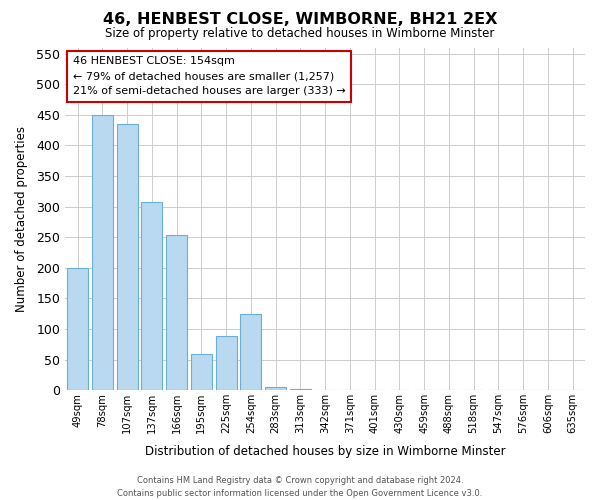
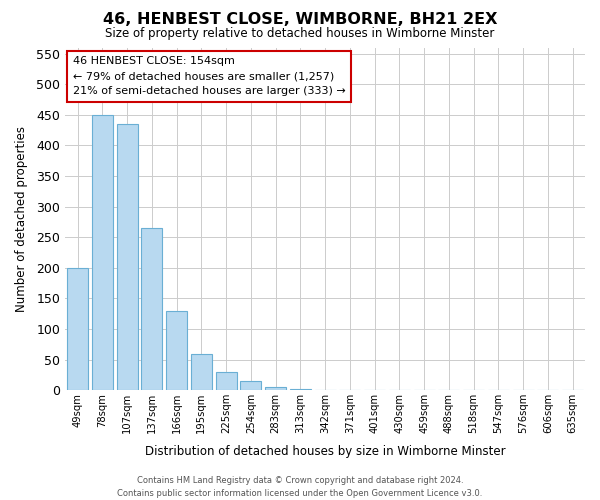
137sqm: 308 -> 265
166sqm: 254 -> 130
225sqm: 88 -> 30
254sqm: 124 -> 15
